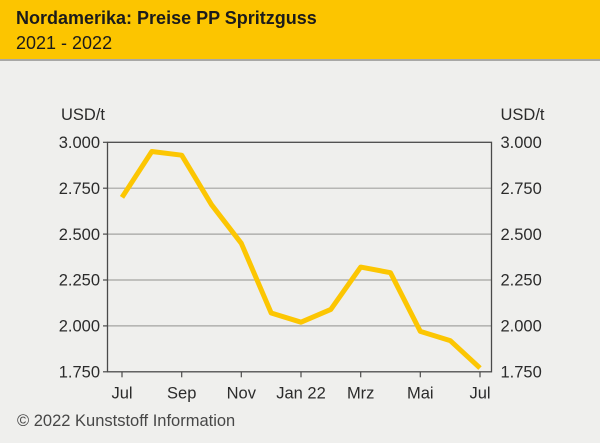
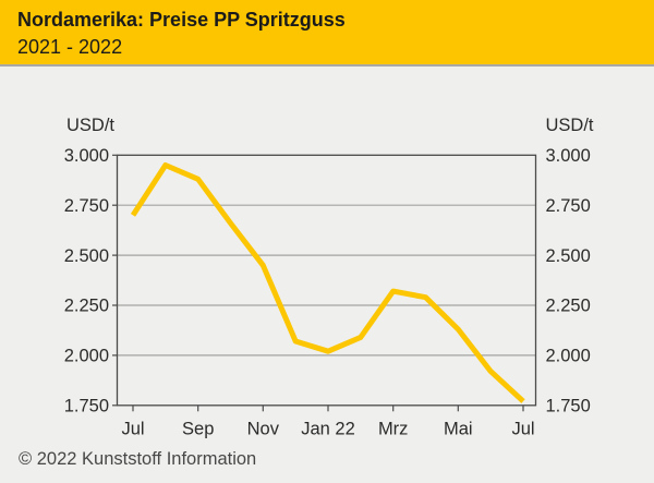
Sep: 2930 -> 2880
Mai: 1970 -> 2130
